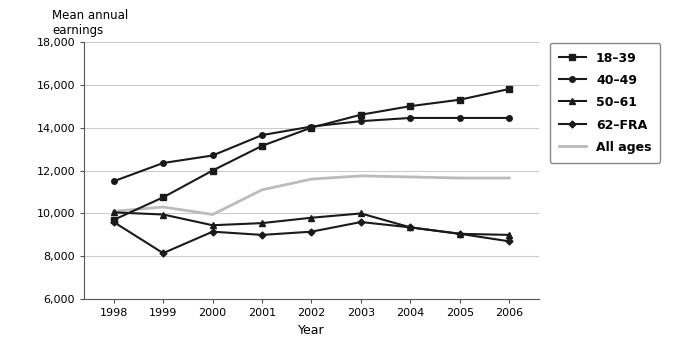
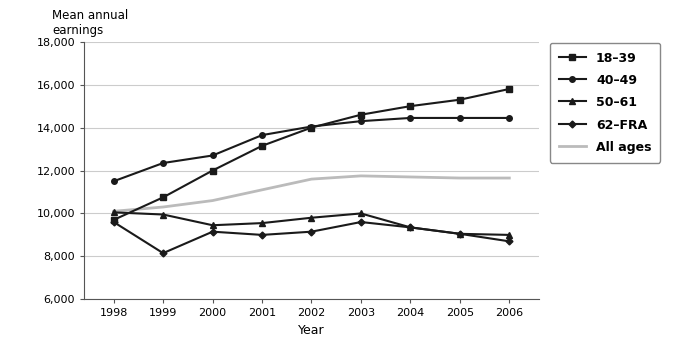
All ages/2000: 9,950 -> 10,600
